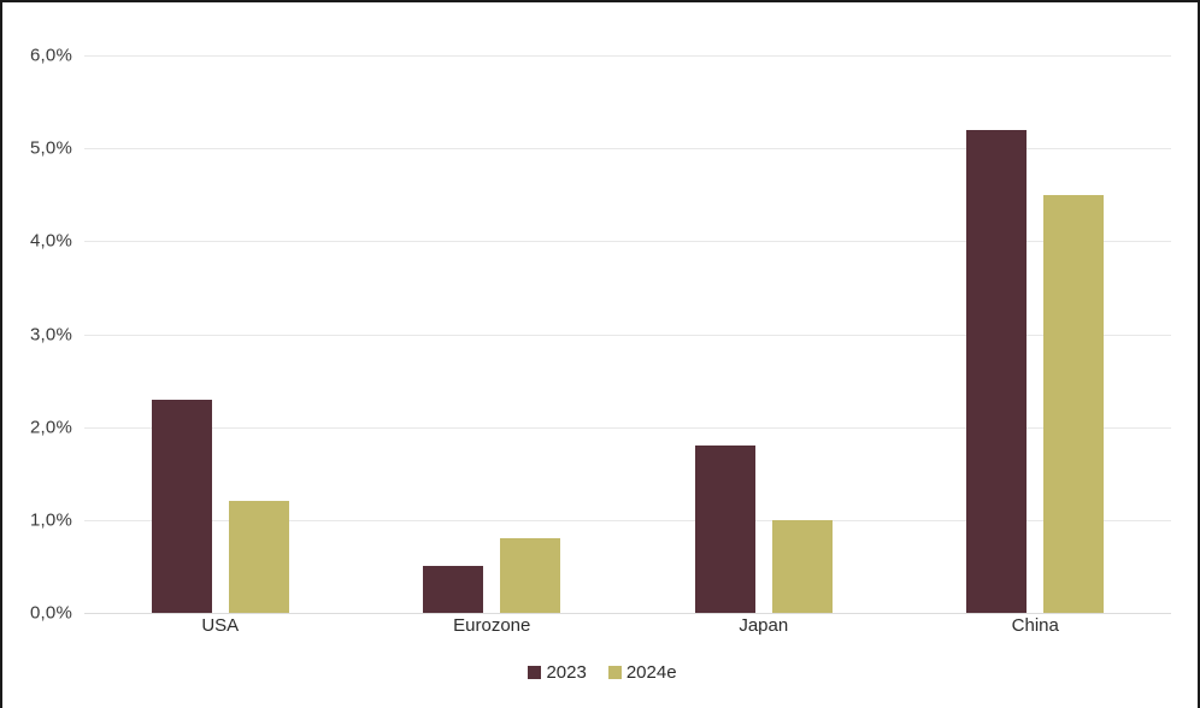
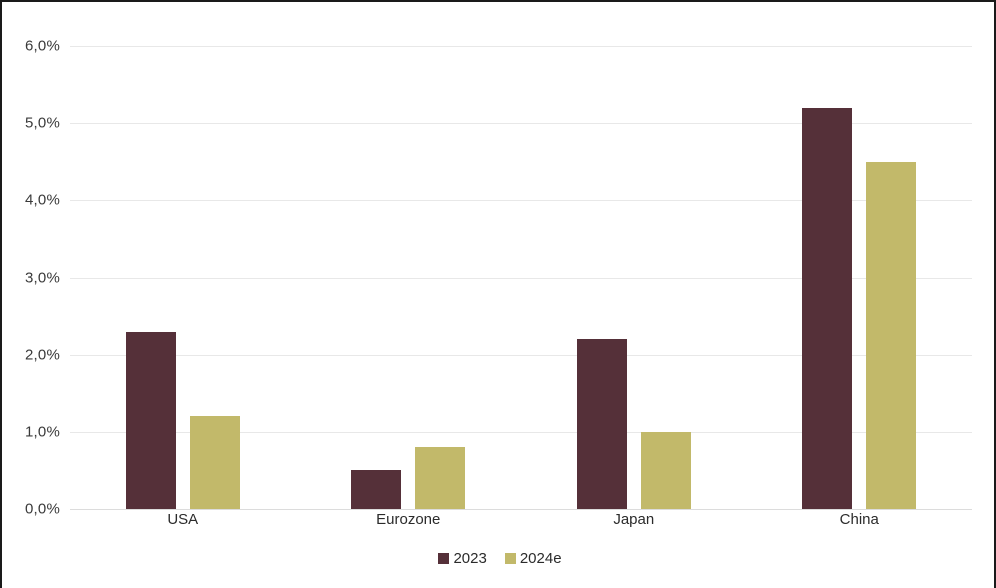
2023/Japan: 1,8% -> 2,2%
